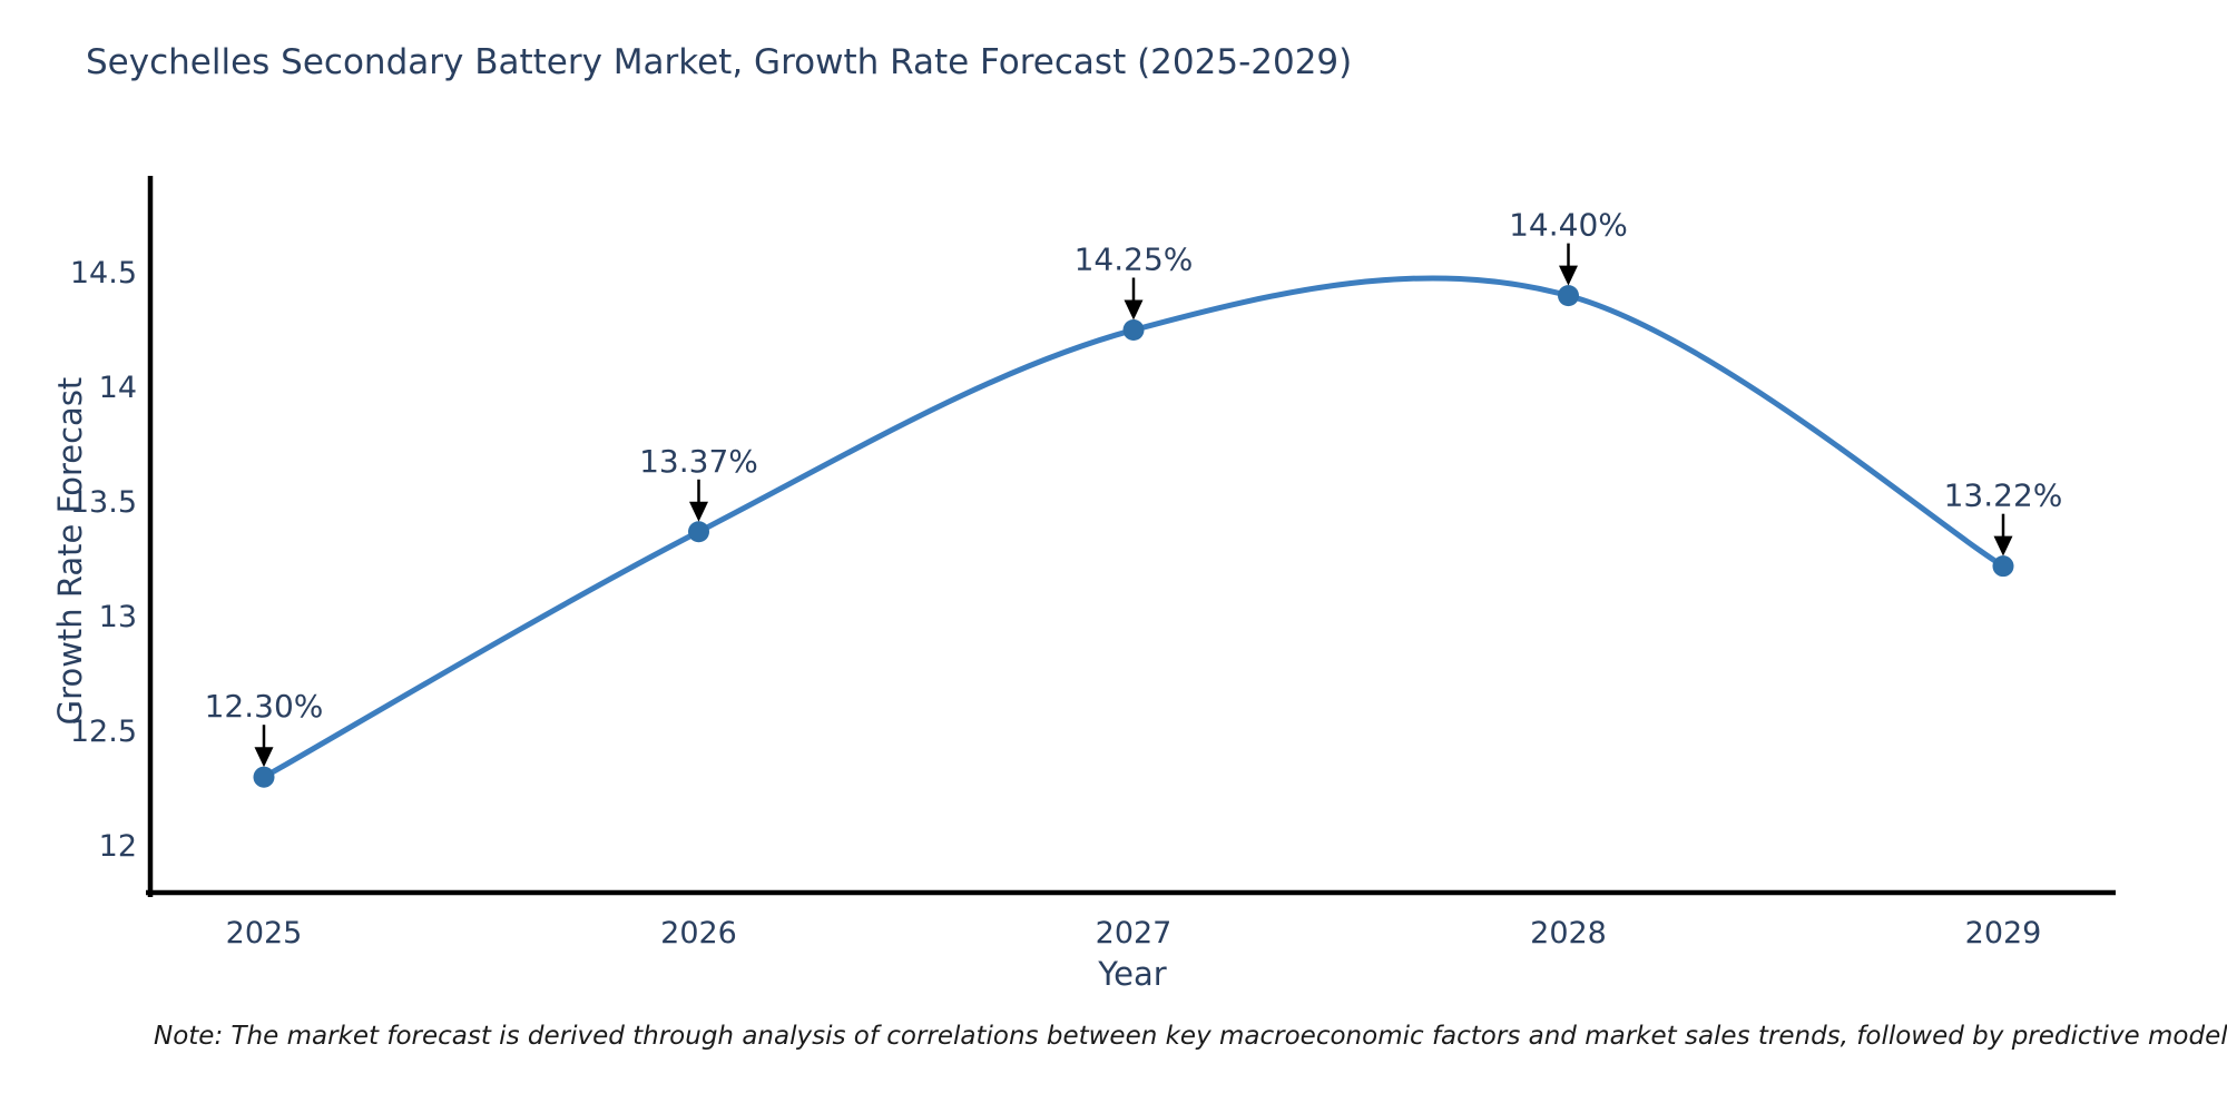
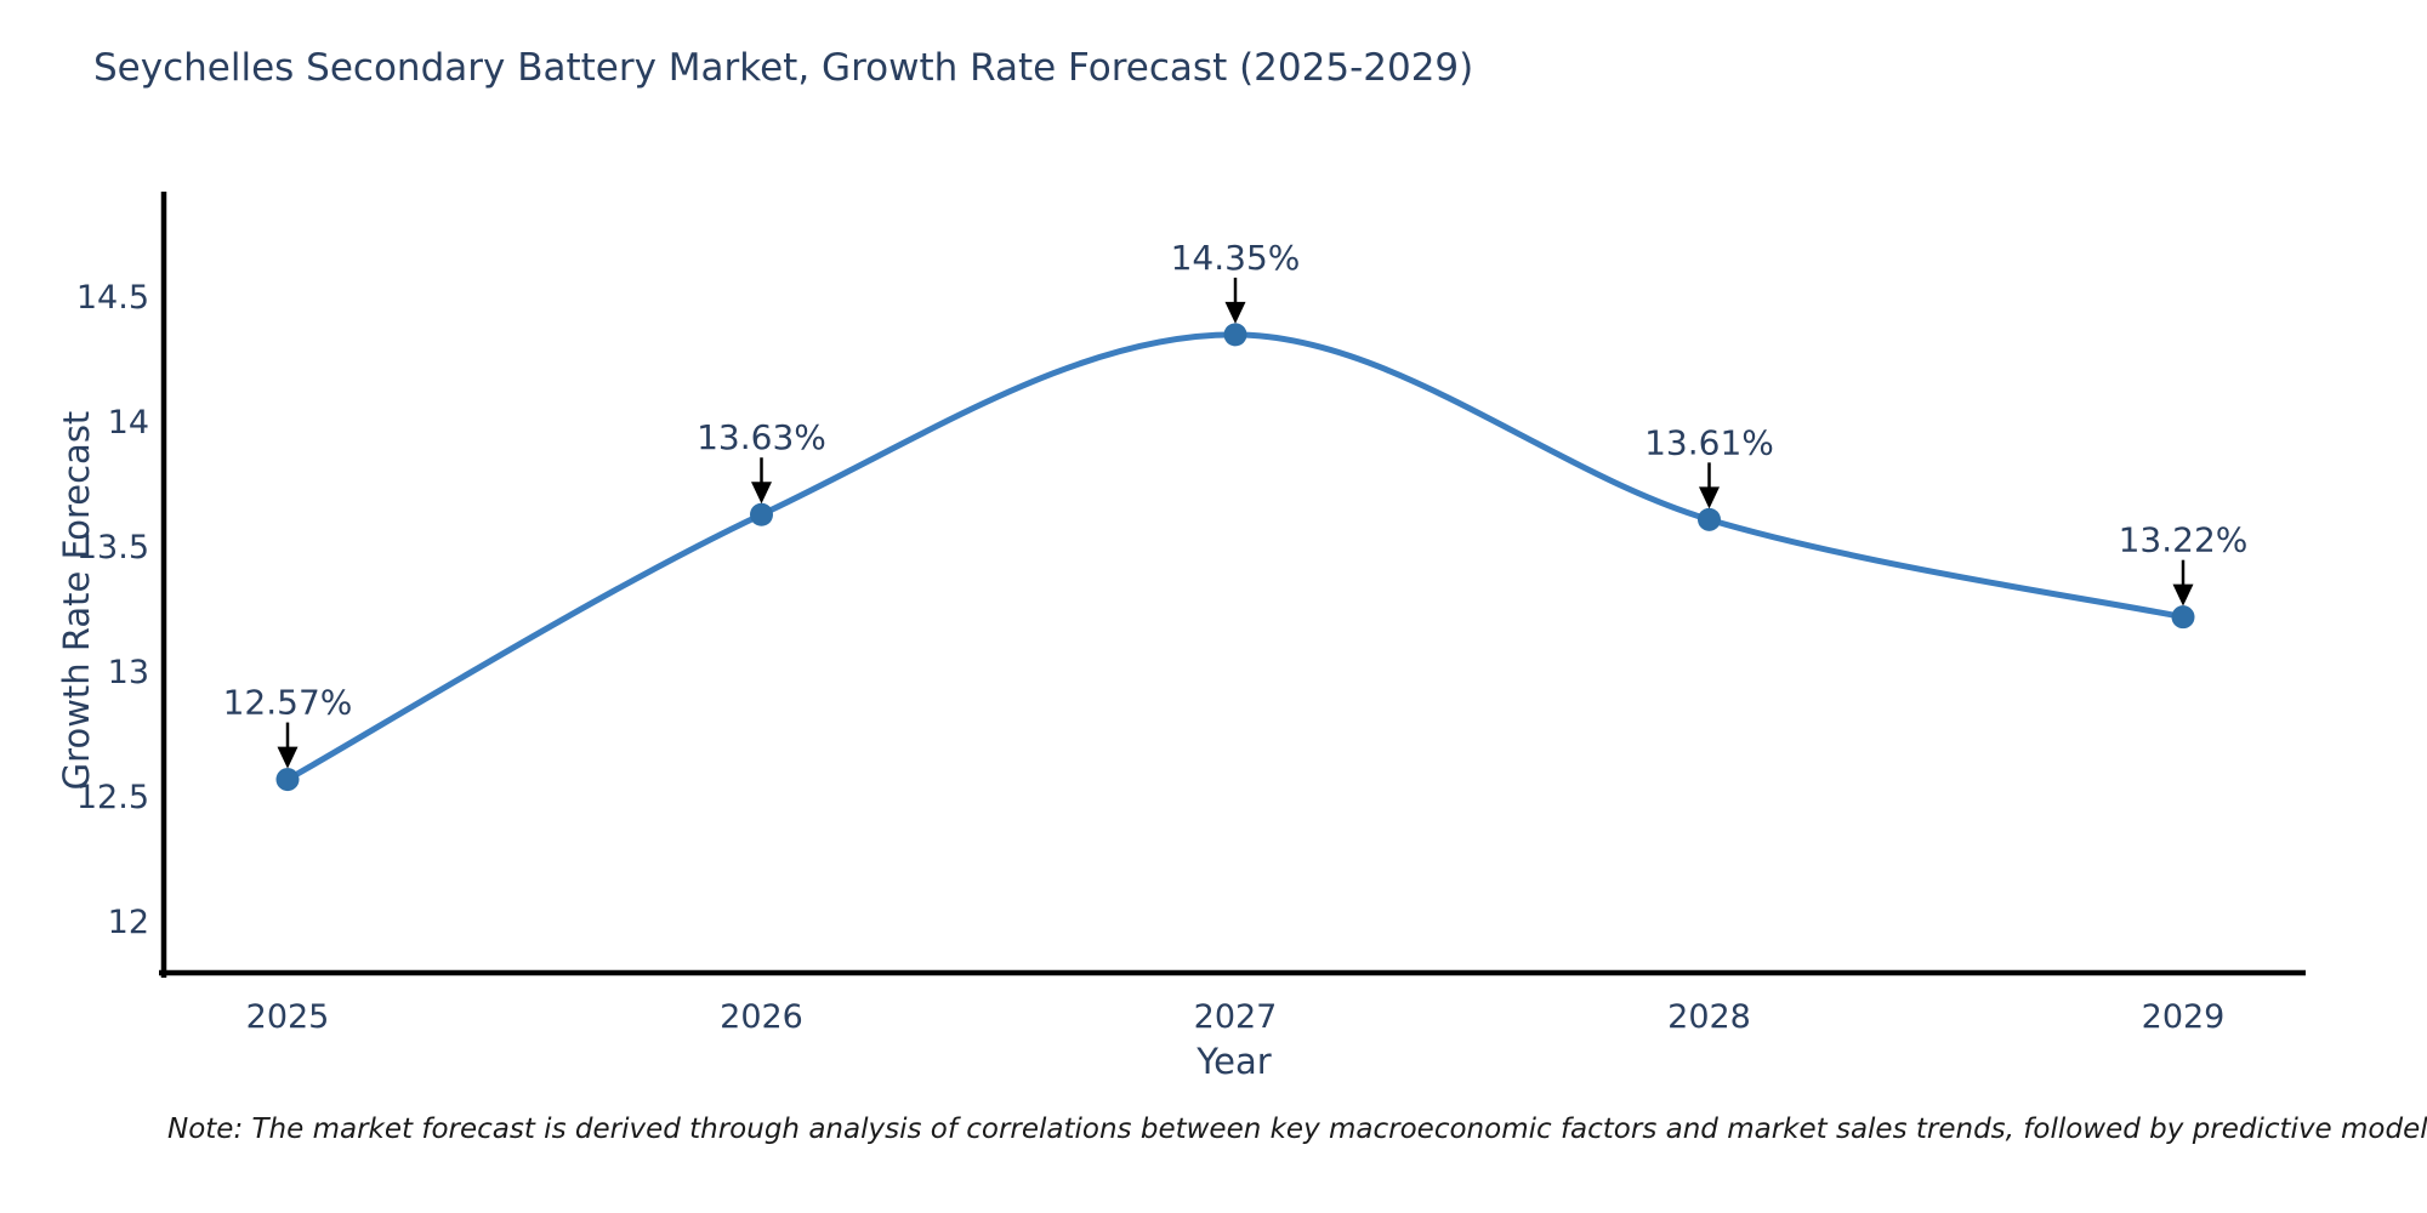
2025: 12.30% -> 12.57%
2026: 13.37% -> 13.63%
2027: 14.25% -> 14.35%
2028: 14.40% -> 13.61%
